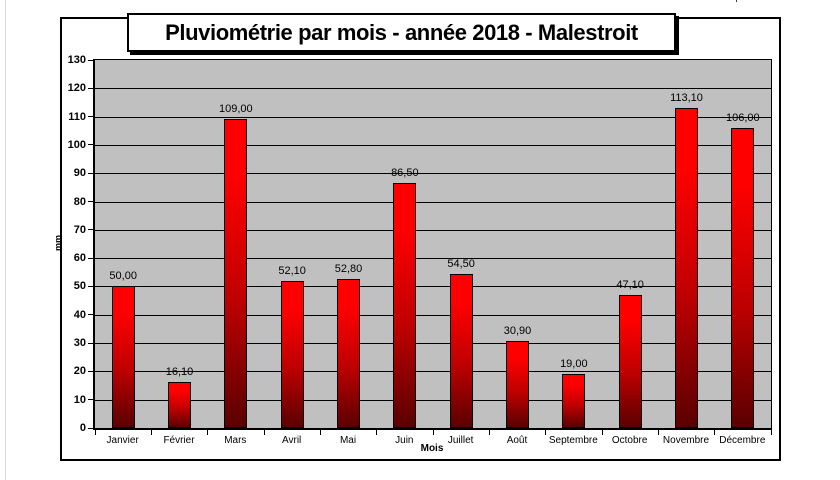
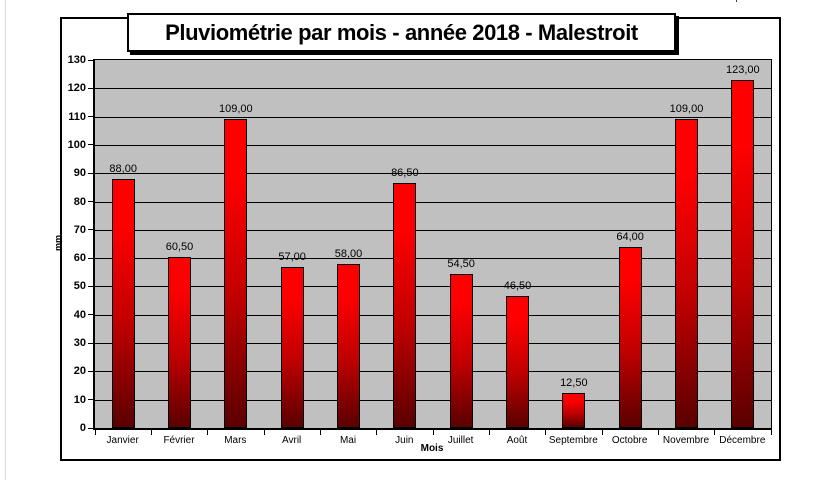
Janvier: 50,00 -> 88,00
Février: 16,10 -> 60,50
Avril: 52,10 -> 57,00
Mai: 52,80 -> 58,00
Août: 30,90 -> 46,50
Septembre: 19,00 -> 12,50
Octobre: 47,10 -> 64,00
Novembre: 113,10 -> 109,00
Décembre: 106,00 -> 123,00
